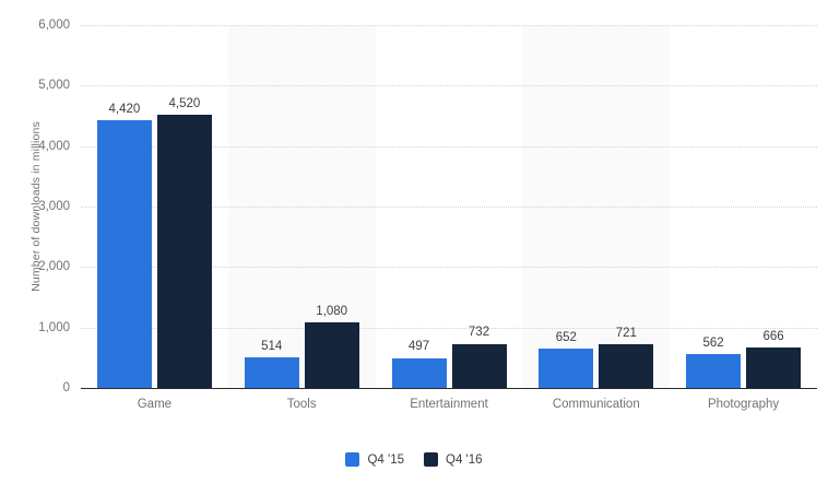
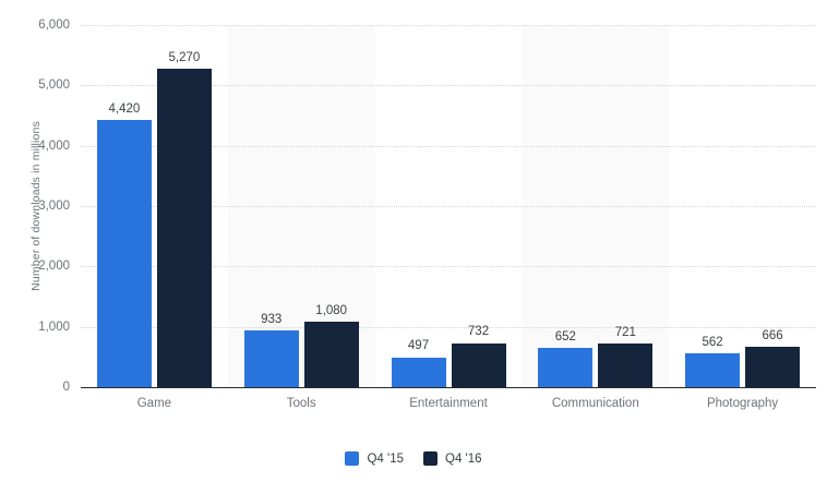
Q4 '16/Game: 4,520 -> 5,270
Q4 '15/Tools: 514 -> 933
